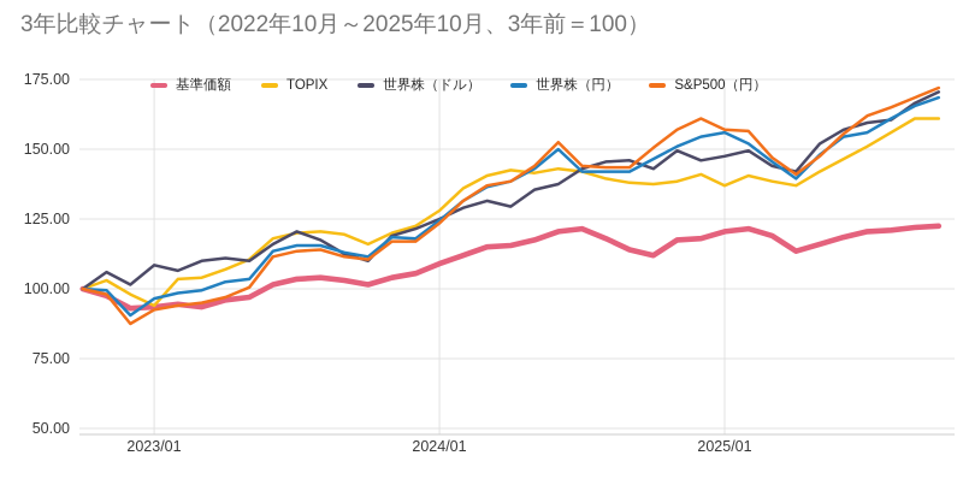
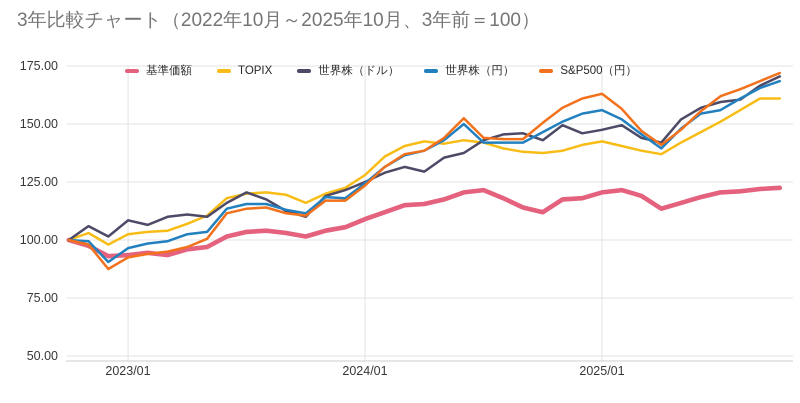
TOPIX/2023/01: 94 -> 102
TOPIX/2025/01: 137 -> 142
S&P500（円）/2025/01: 157 -> 163
